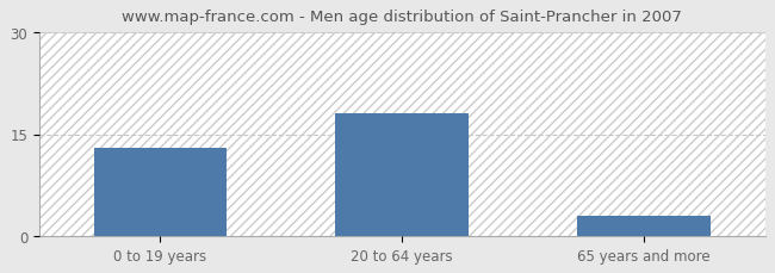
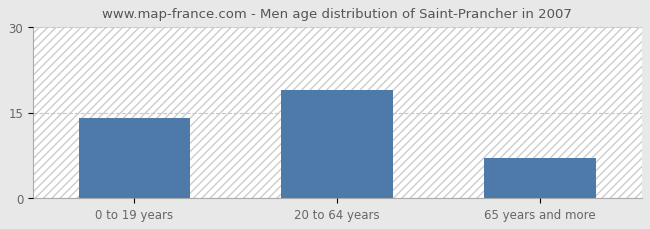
0 to 19 years: 13 -> 14
20 to 64 years: 18 -> 19
65 years and more: 3 -> 7
